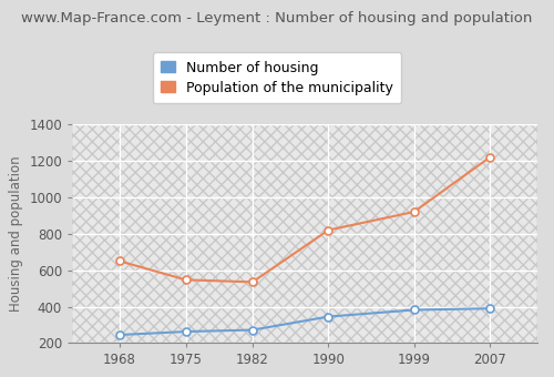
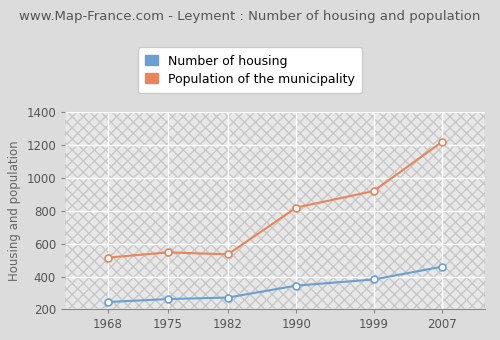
Population of the municipality/1968: 650 -> 520
Number of housing/2007: 390 -> 460
